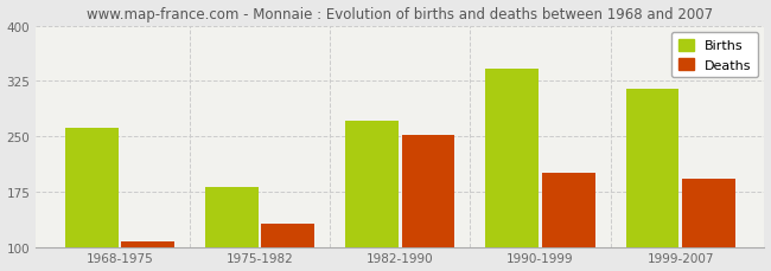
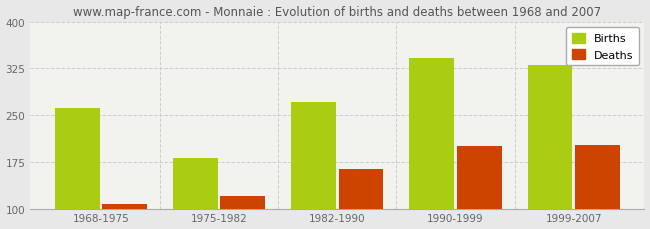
Deaths/1975-1982: 132 -> 120
Deaths/1982-1990: 252 -> 163
Births/1999-2007: 314 -> 330
Deaths/1999-2007: 192 -> 202
